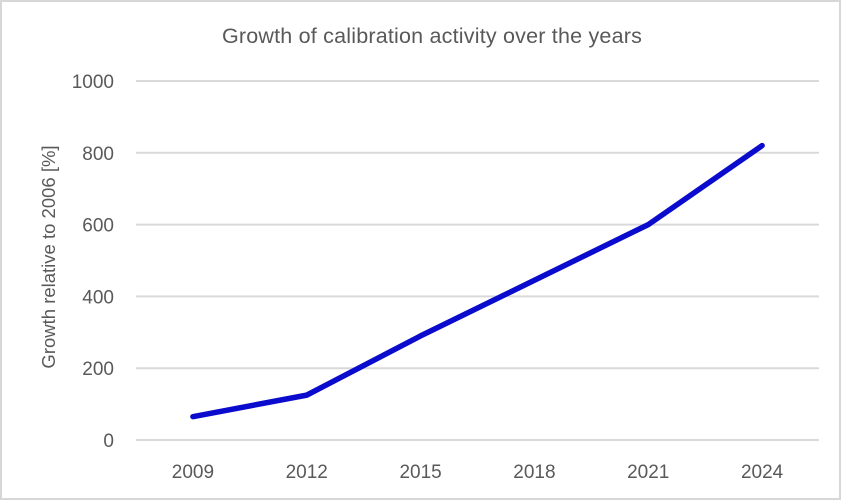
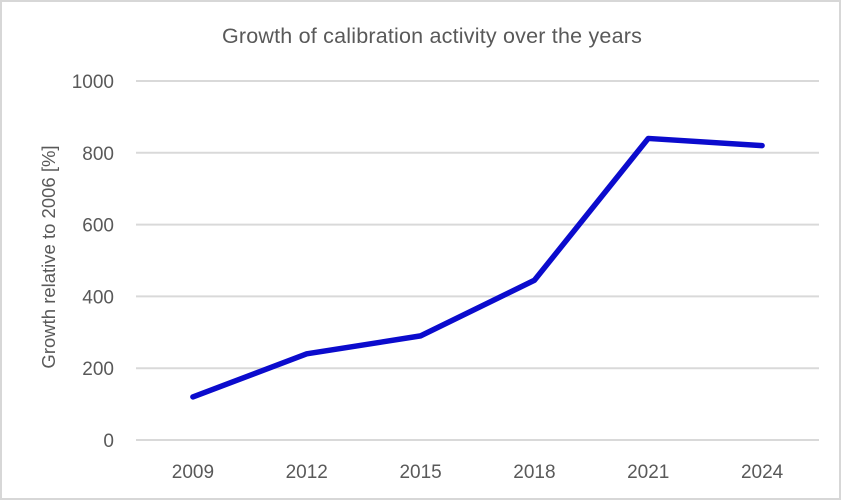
2009: 60 -> 120
2012: 120 -> 240
2021: 600 -> 840
